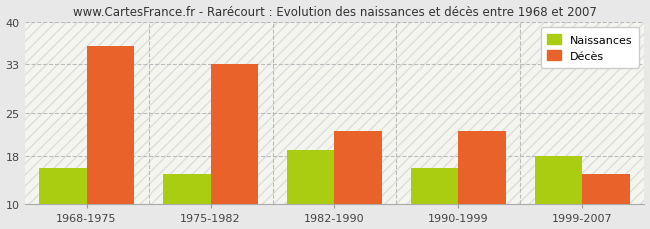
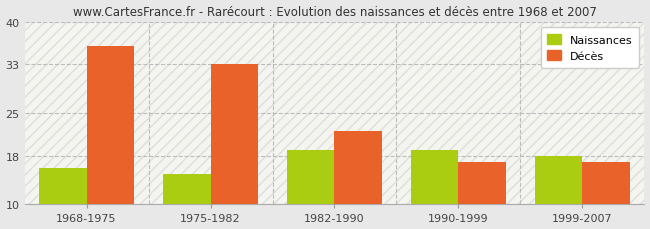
Naissances/1990-1999: 16 -> 19
Décès/1990-1999: 22 -> 17
Décès/1999-2007: 15 -> 17
